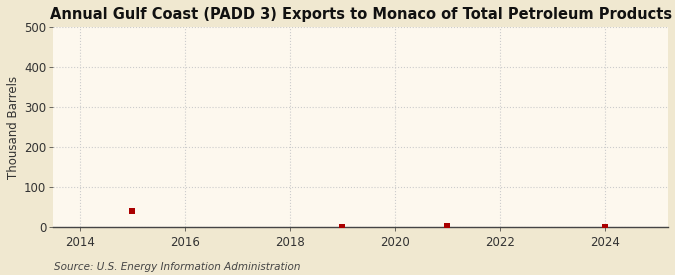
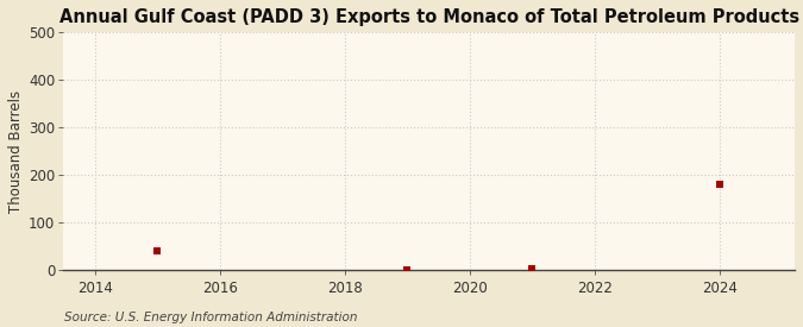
2024: 2 -> 180
